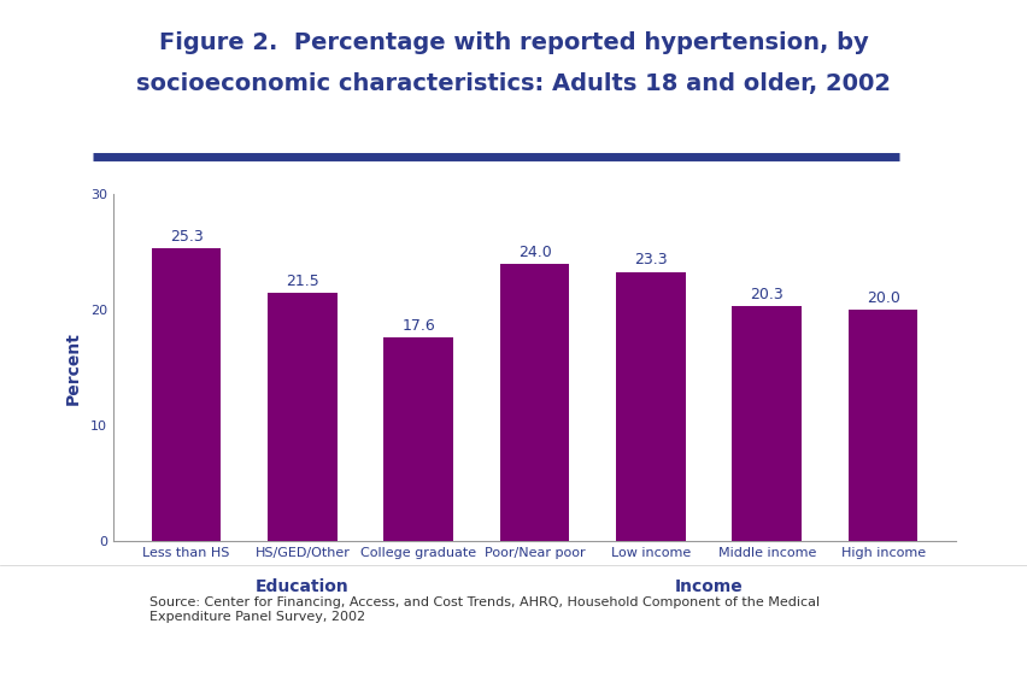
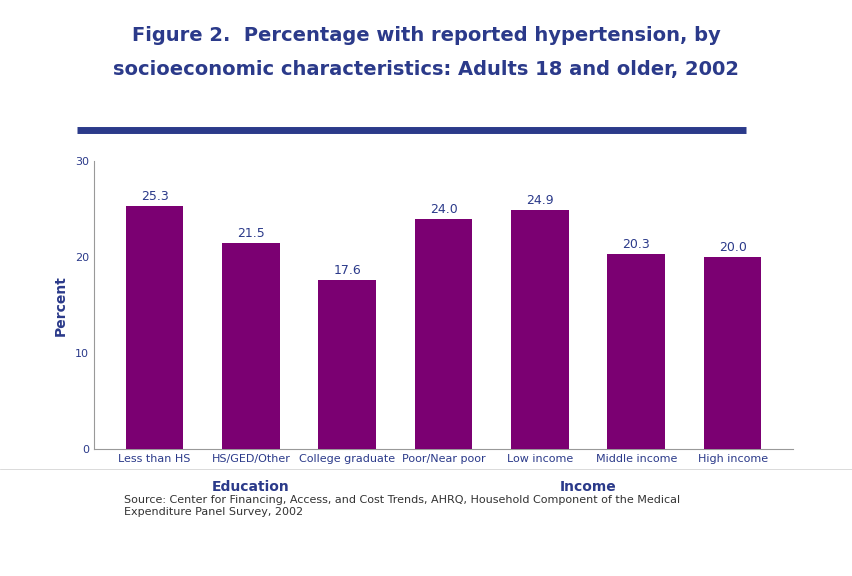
Low income: 23.3 -> 24.9
